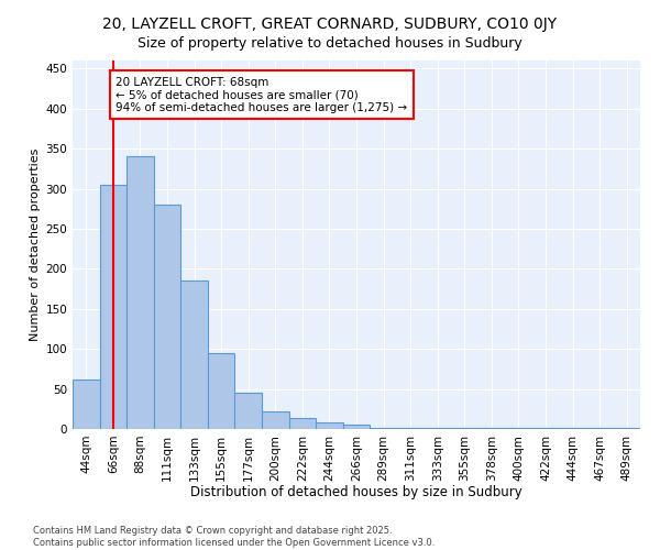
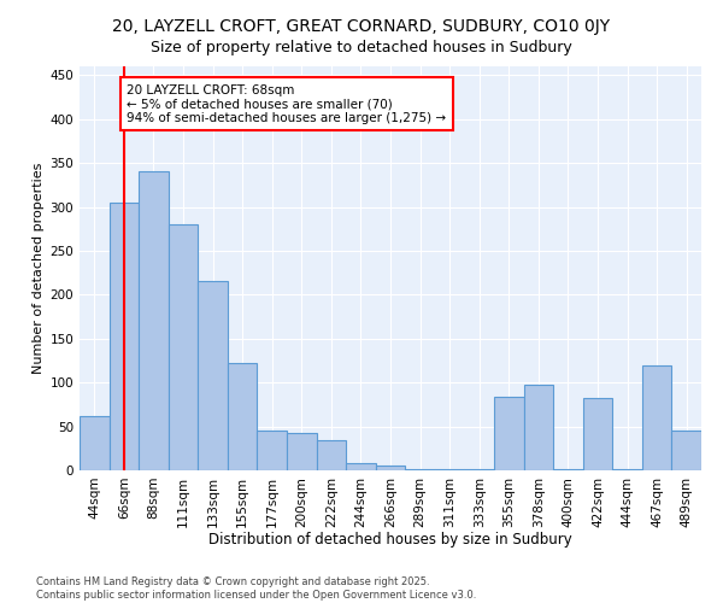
133sqm: 185 -> 216
155sqm: 95 -> 122
200sqm: 22 -> 42
222sqm: 14 -> 34
355sqm: 2 -> 84
378sqm: 1 -> 98
422sqm: 1 -> 82
467sqm: 1 -> 120
489sqm: 1 -> 46
